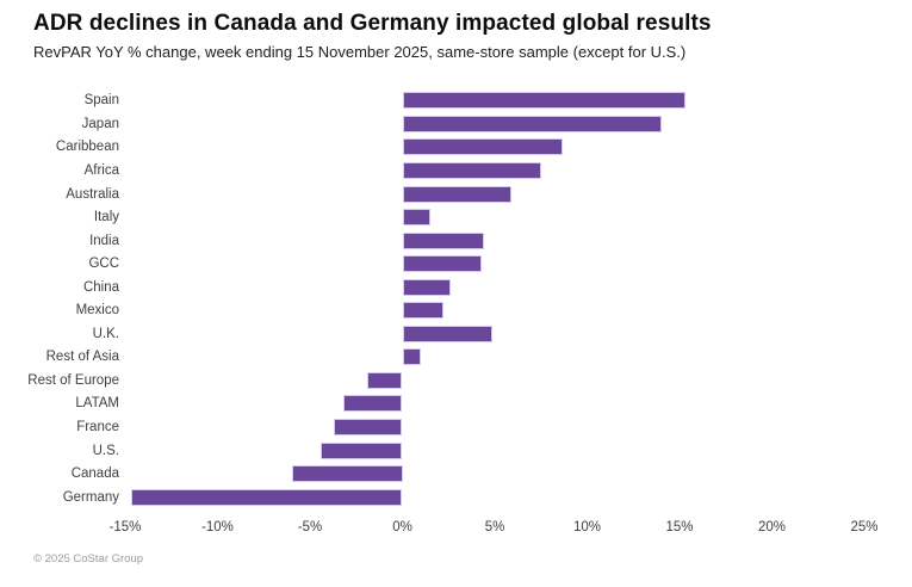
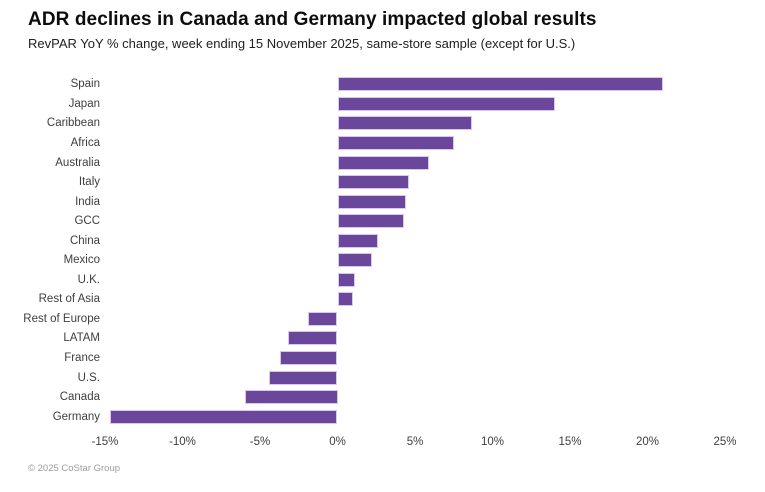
Spain: 15.3% -> 21.0%
Italy: 1.5% -> 4.6%
U.K.: 4.9% -> 1.1%
